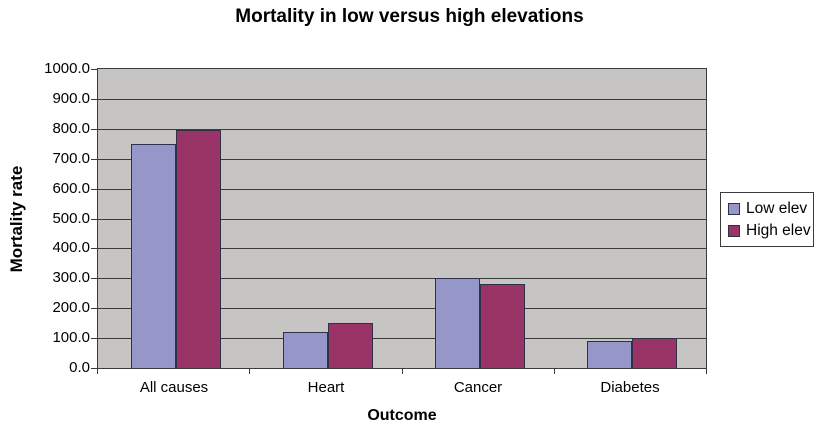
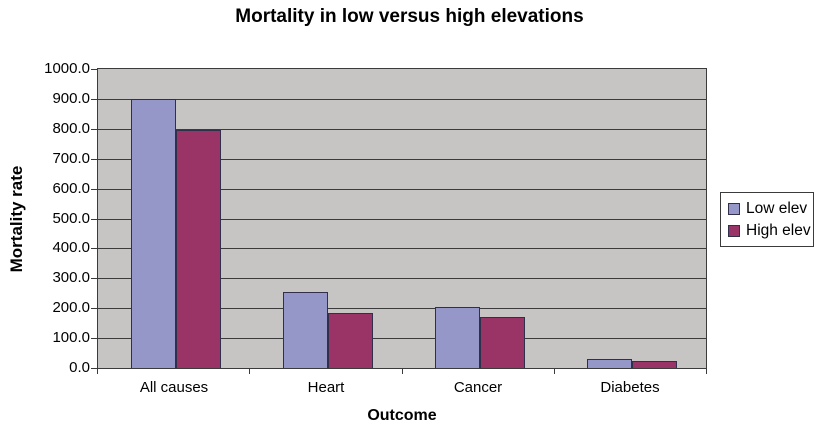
Low elev/All causes: 750 -> 900
Low elev/Heart: 120 -> 260
High elev/Heart: 150 -> 180
Low elev/Cancer: 300 -> 200
High elev/Cancer: 280 -> 170
Low elev/Diabetes: 90 -> 30
High elev/Diabetes: 100 -> 20
